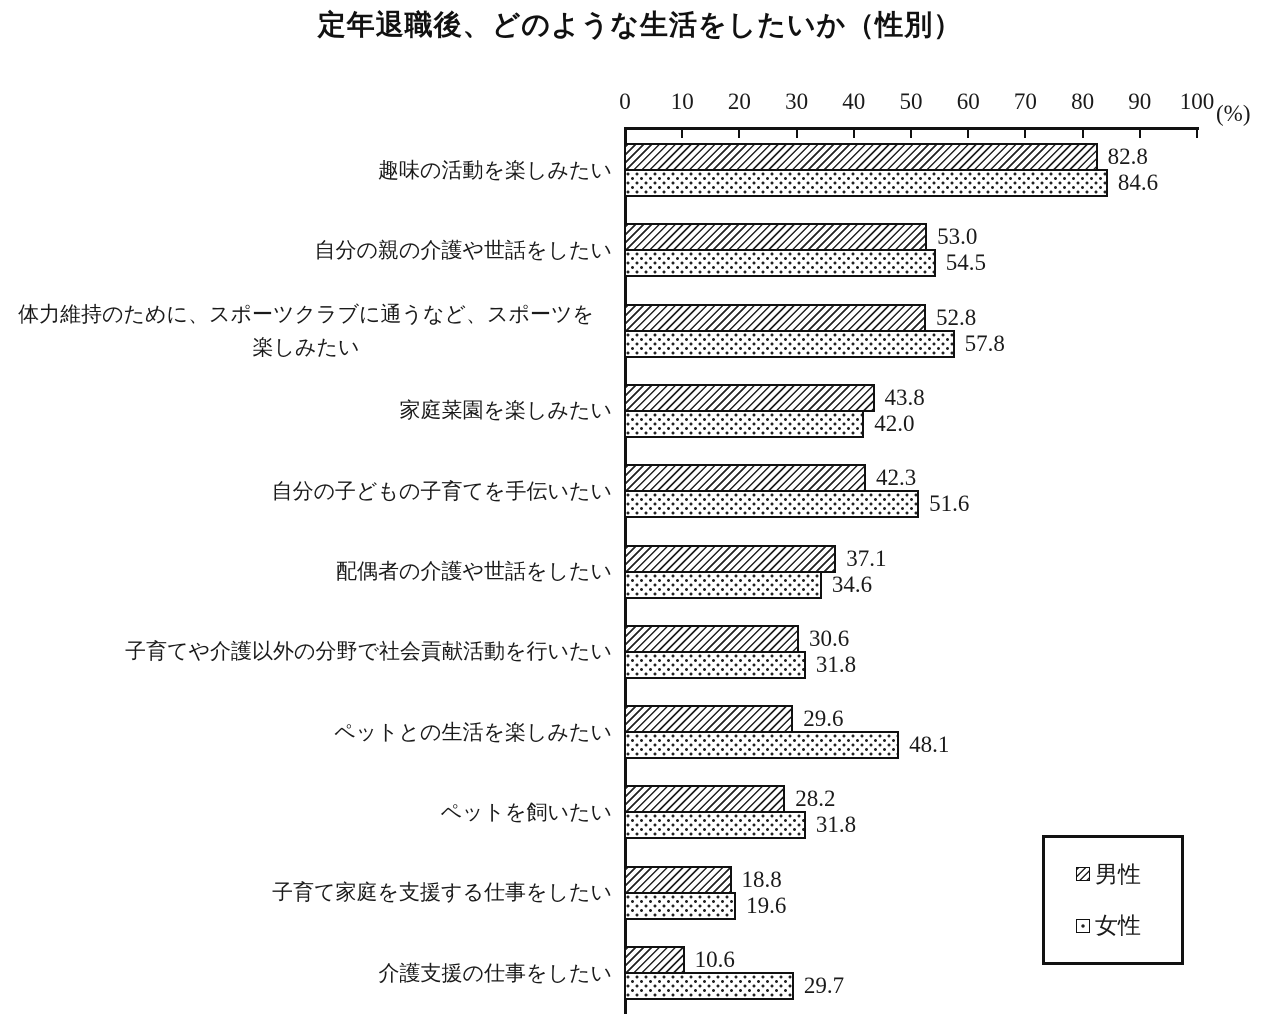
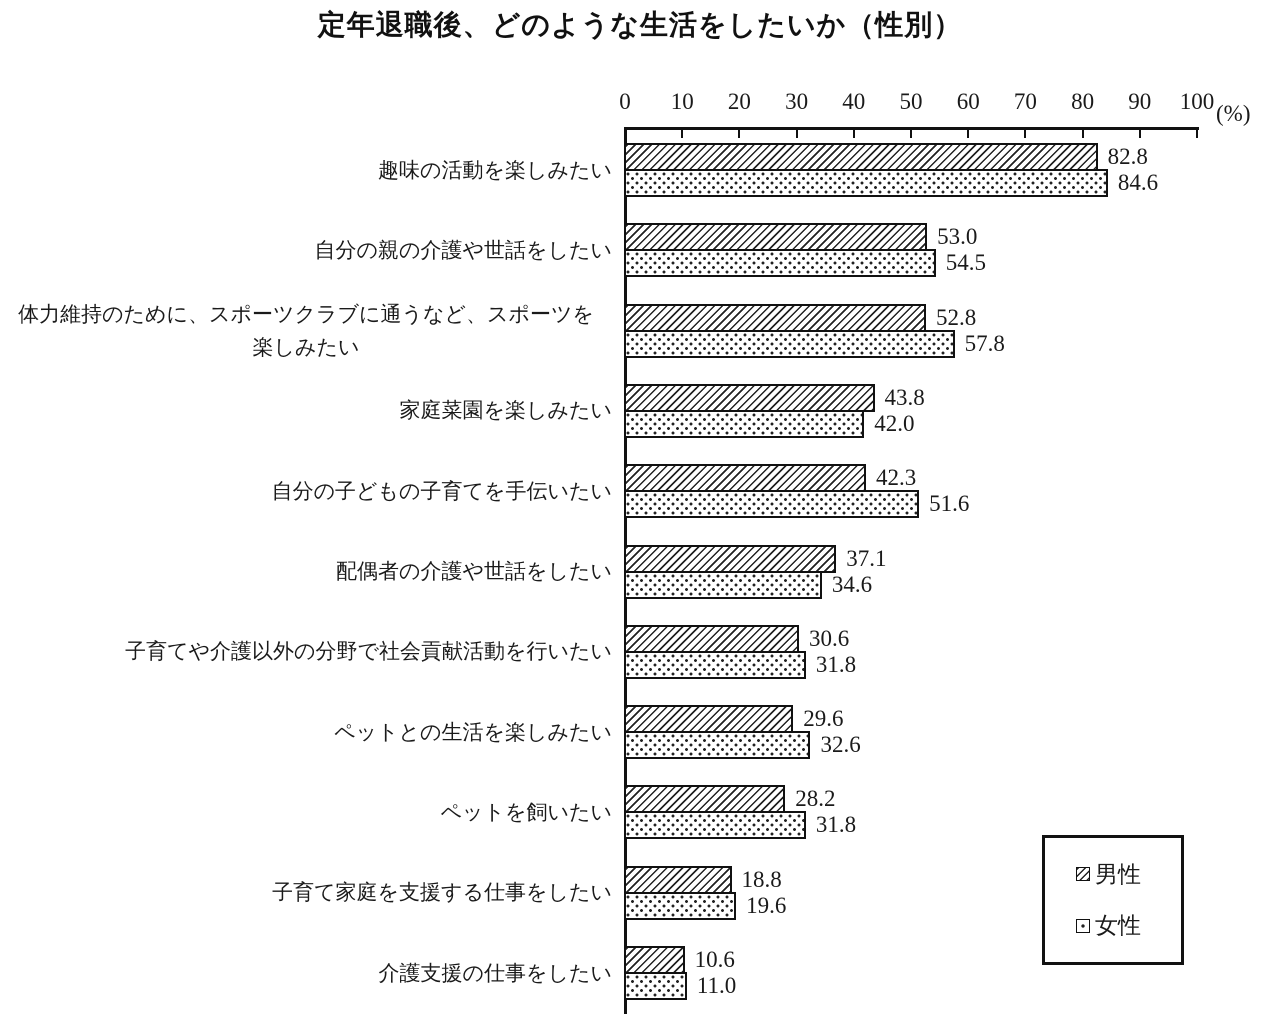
女性/ペットとの生活を楽しみたい: 48.1 -> 32.6
女性/介護支援の仕事をしたい: 29.7 -> 11.0
